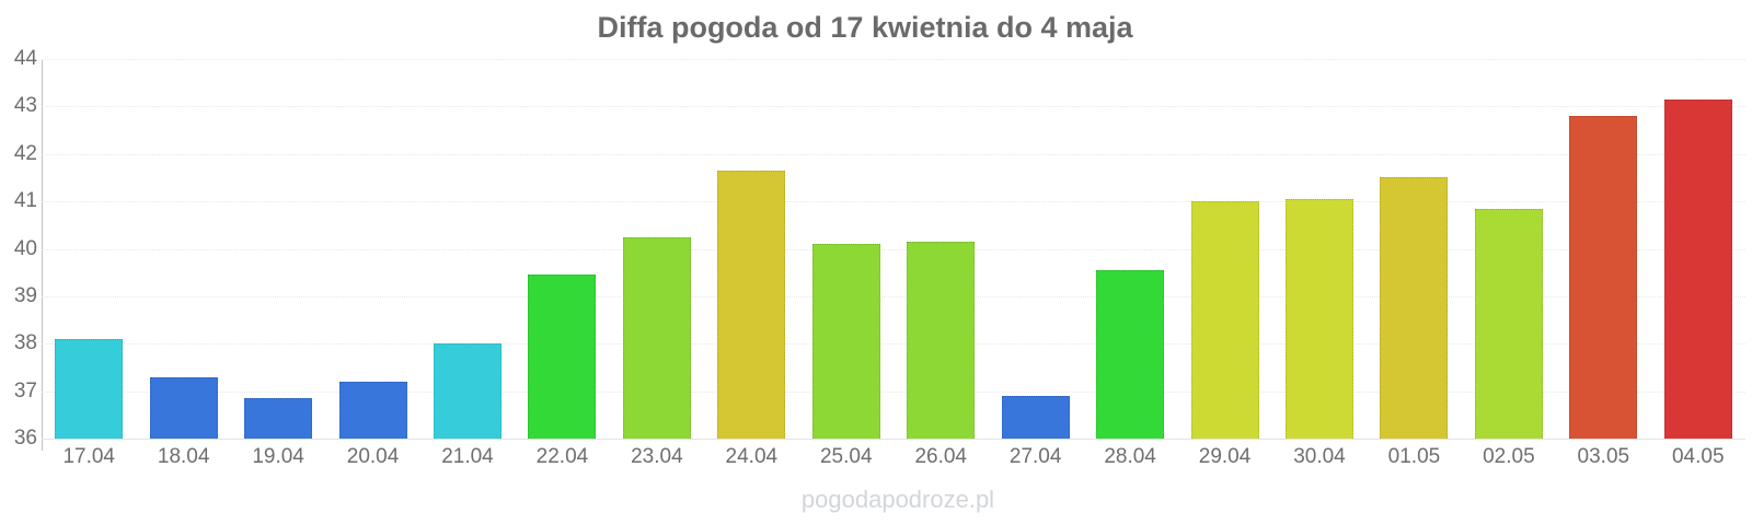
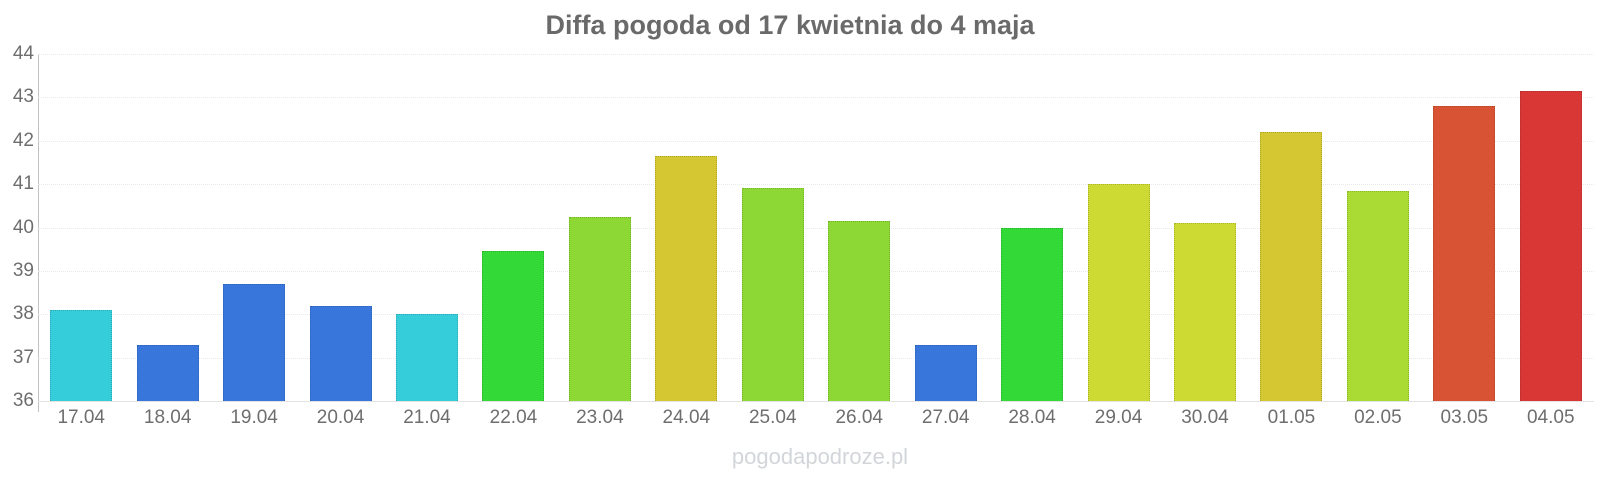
19.04: 36.9 -> 38.7
20.04: 37.2 -> 38.2
25.04: 40.1 -> 40.9
27.04: 36.9 -> 37.3
28.04: 39.5 -> 40.0
30.04: 41.0 -> 40.1
01.05: 41.5 -> 42.2
